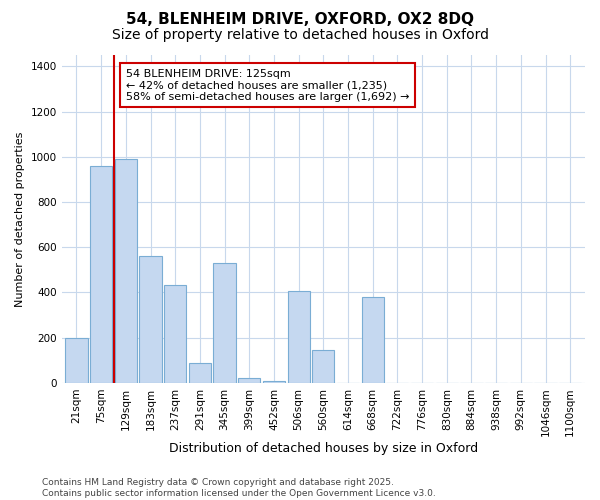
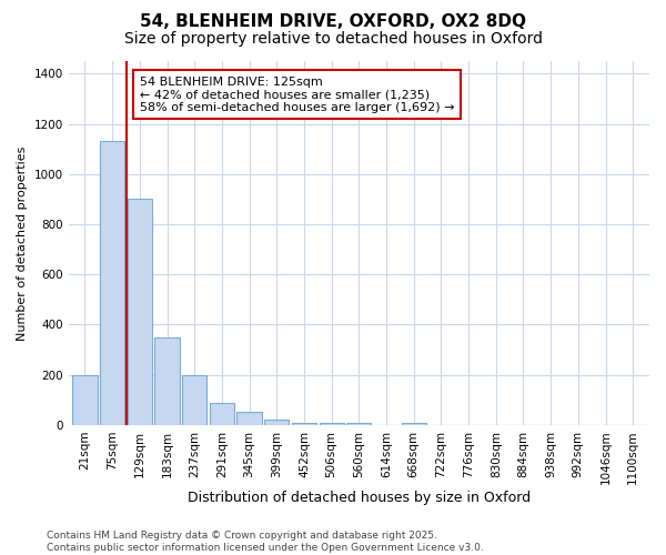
75sqm: 960 -> 1130
129sqm: 990 -> 900
183sqm: 560 -> 350
237sqm: 435 -> 200
345sqm: 530 -> 55
506sqm: 405 -> 10
560sqm: 145 -> 10
668sqm: 380 -> 10
